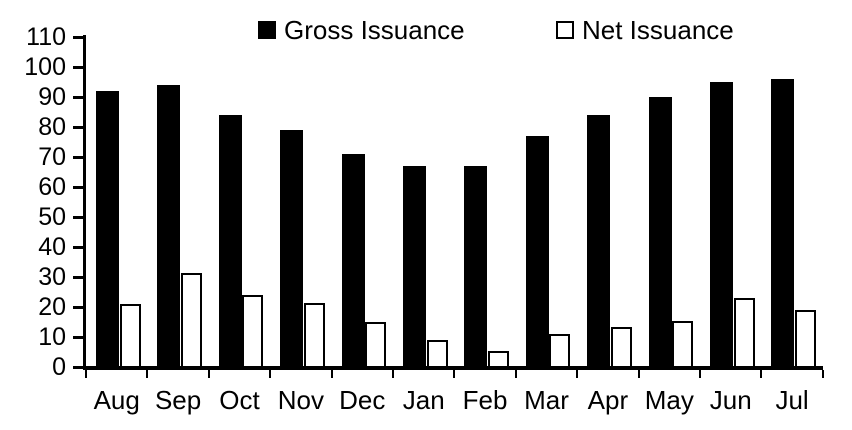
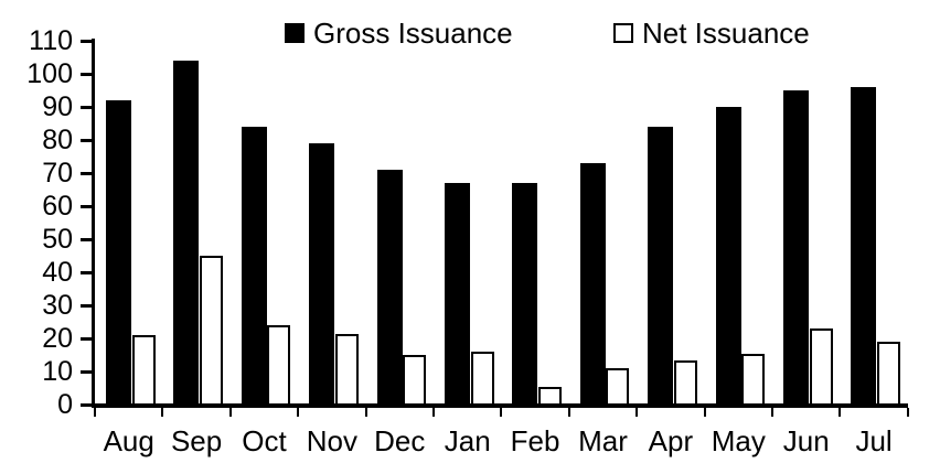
Gross Issuance/Sep: 94 -> 104
Net Issuance/Sep: 32 -> 45
Net Issuance/Jan: 9 -> 16
Gross Issuance/Mar: 77 -> 73
